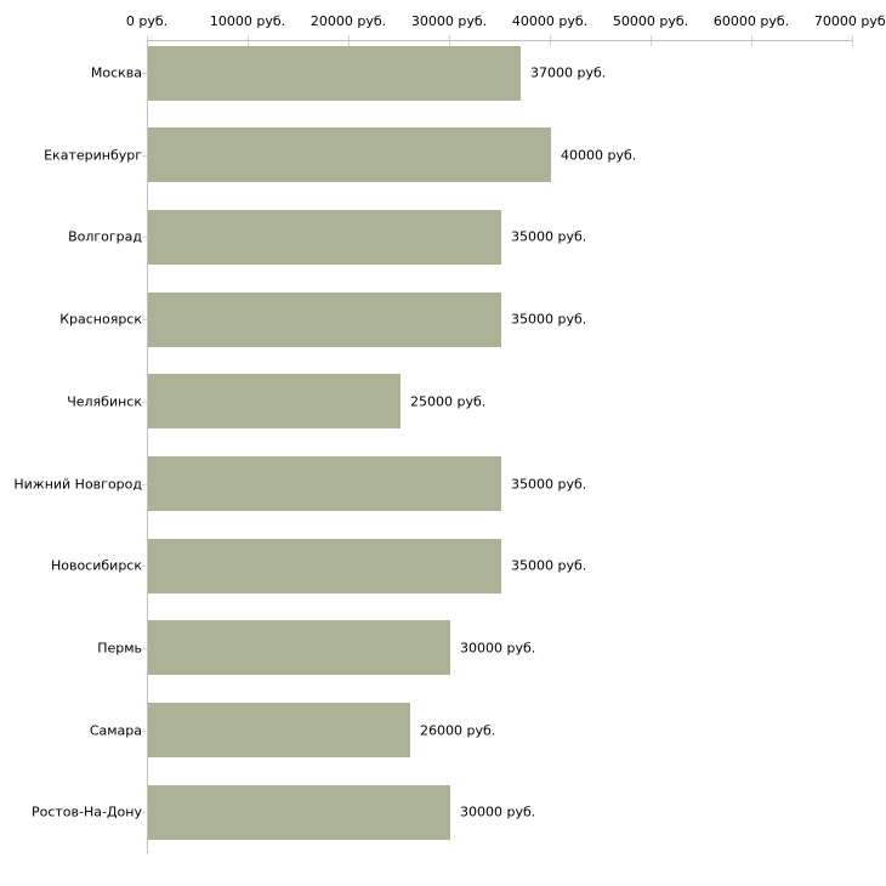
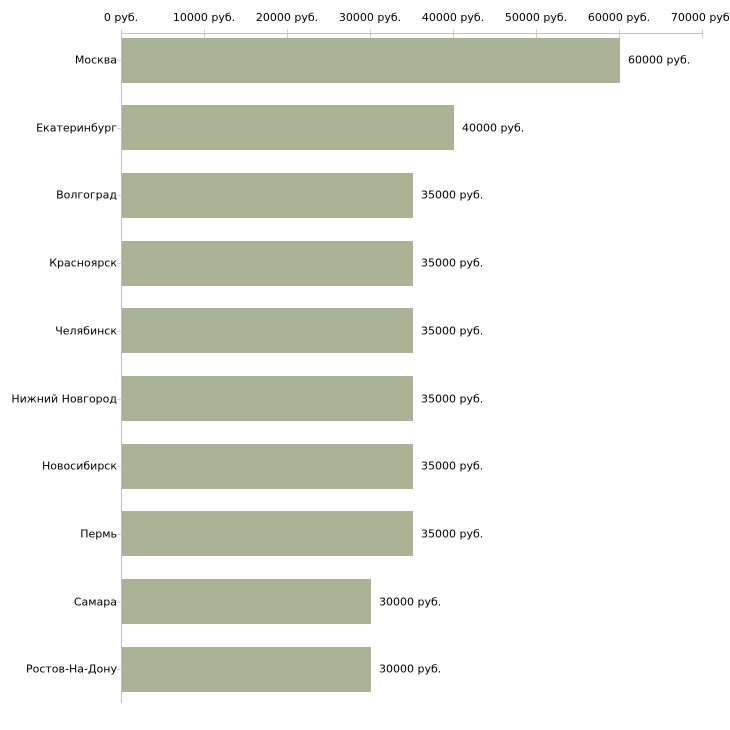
Москва: 37000 -> 60000
Челябинск: 25000 -> 35000
Пермь: 30000 -> 35000
Самара: 26000 -> 30000
